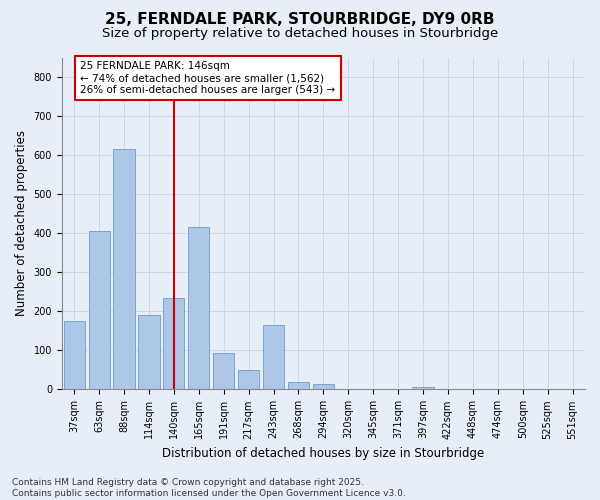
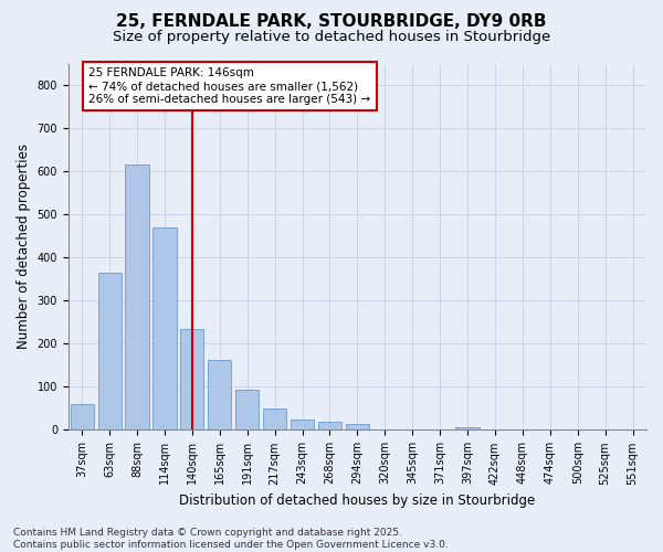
37sqm: 175 -> 60
63sqm: 405 -> 365
114sqm: 190 -> 470
165sqm: 415 -> 163
243sqm: 165 -> 24
